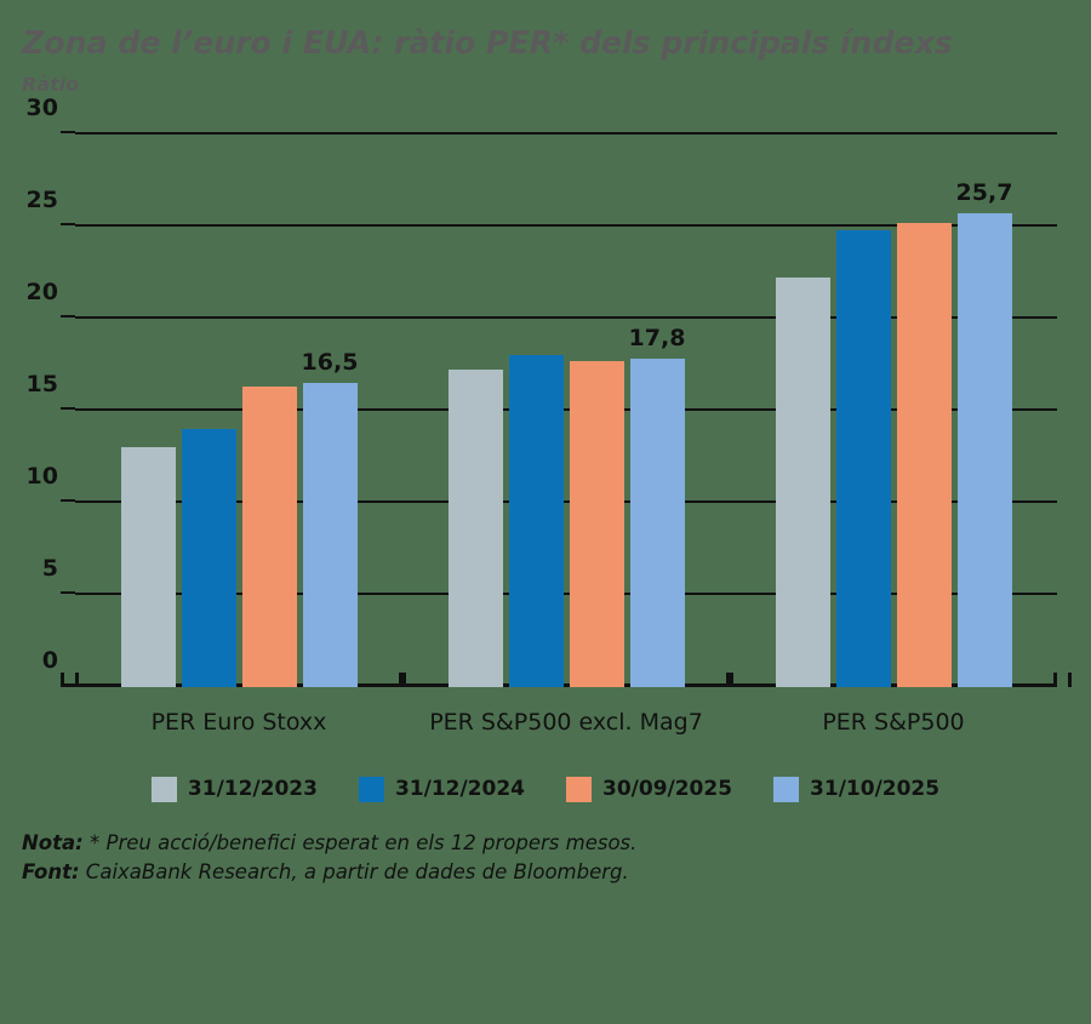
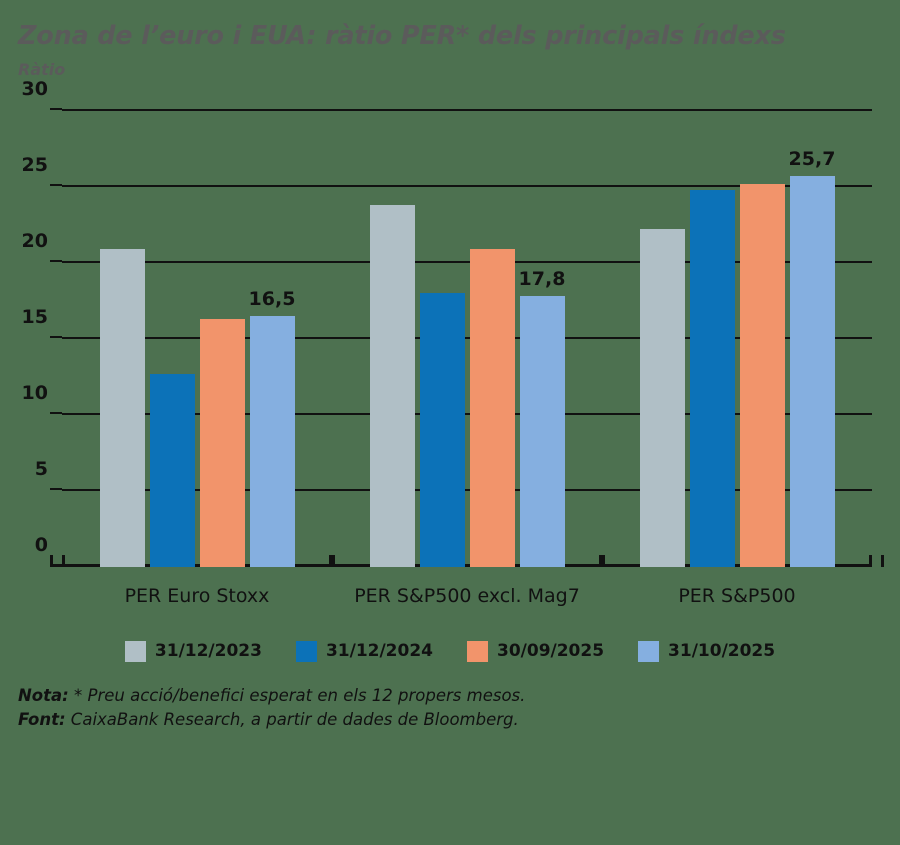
31/12/2023/PER Euro Stoxx: 13.0 -> 20.9
31/12/2024/PER Euro Stoxx: 14.0 -> 12.7
31/12/2023/PER S&P500 excl. Mag7: 17.2 -> 23.8
30/09/2025/PER S&P500 excl. Mag7: 17.7 -> 20.9
